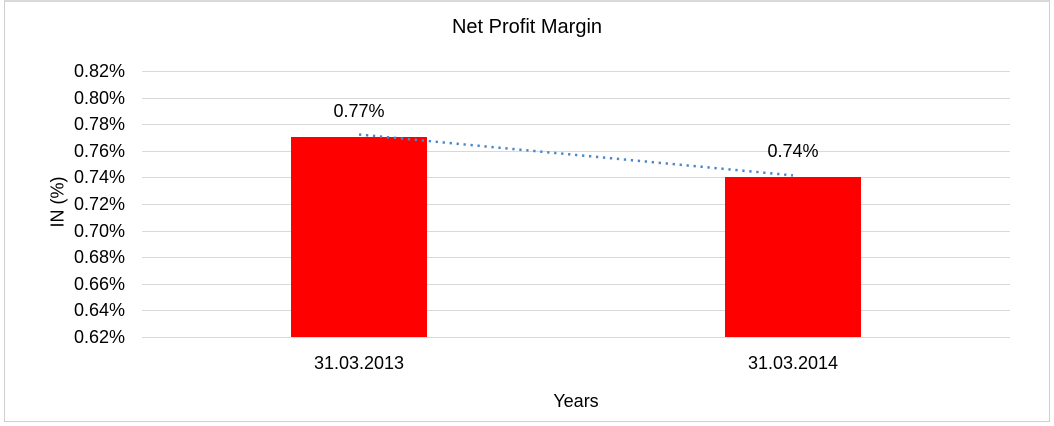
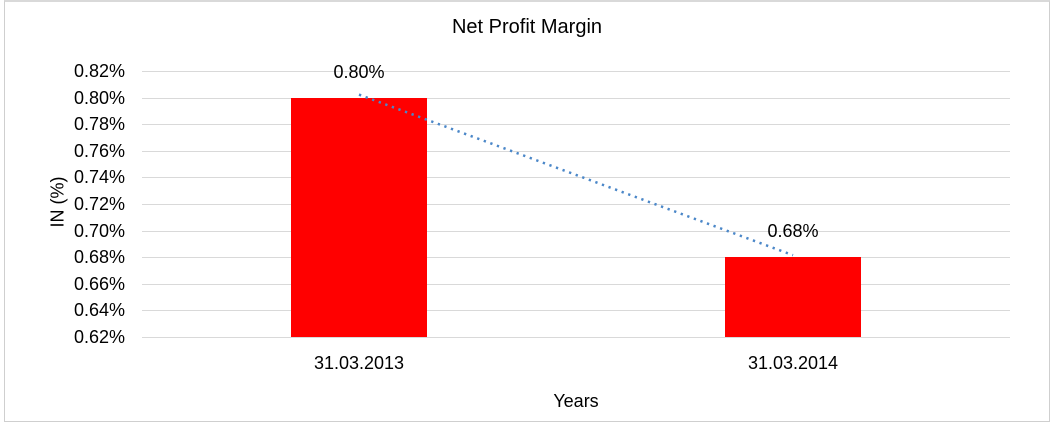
31.03.2013: 0.77% -> 0.80%
31.03.2014: 0.74% -> 0.68%
